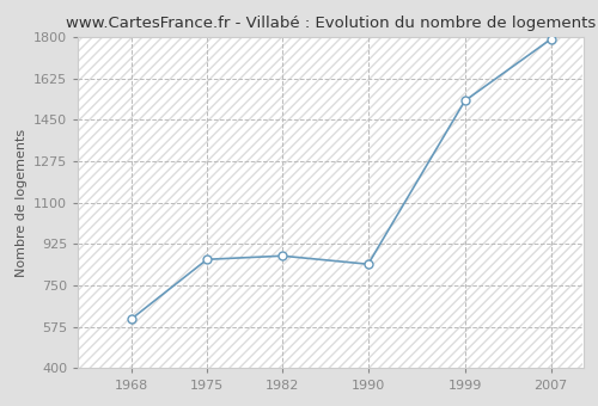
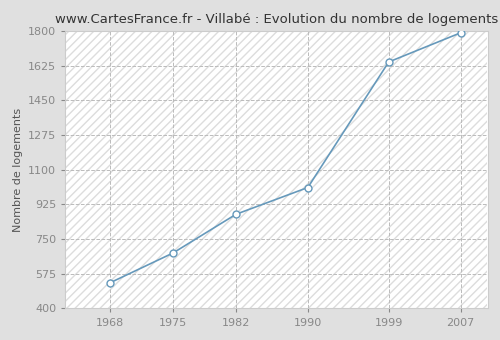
1968: 610 -> 530
1975: 860 -> 680
1990: 840 -> 1010
1999: 1530 -> 1640
